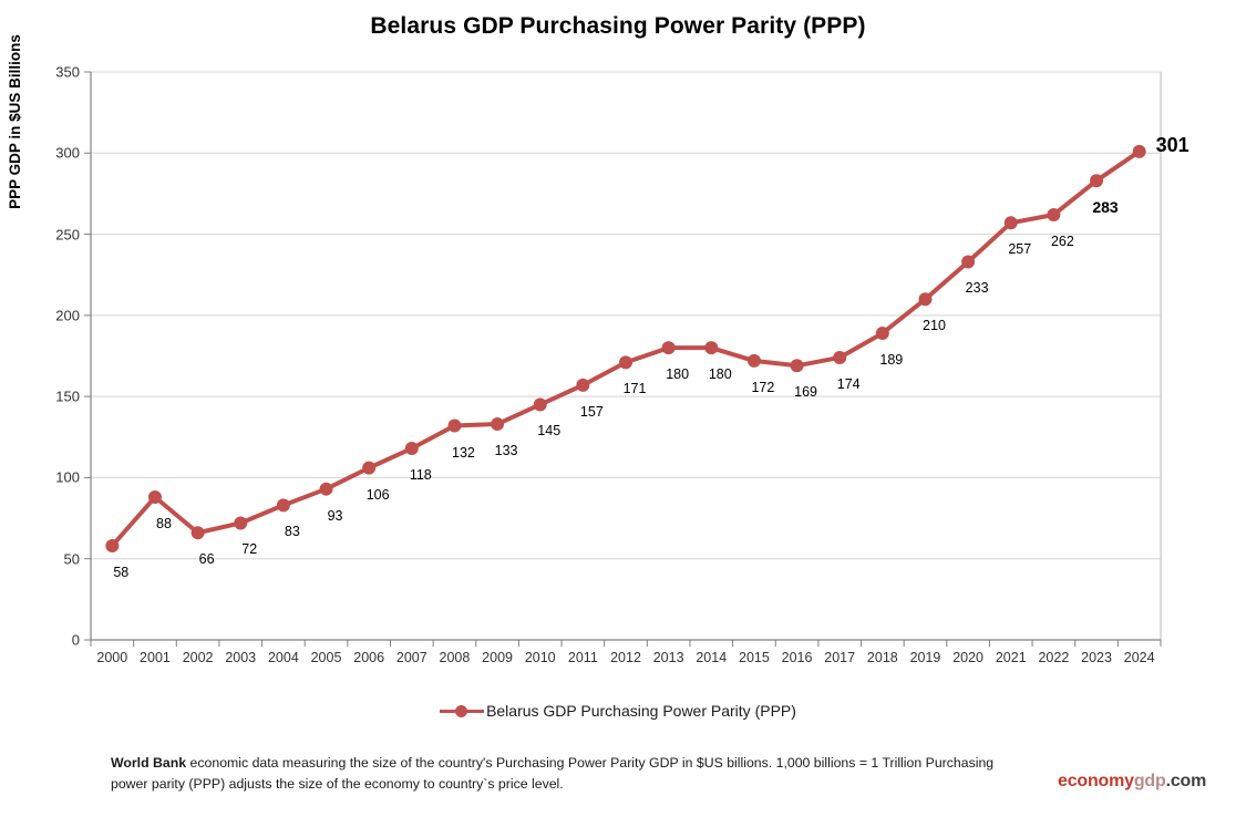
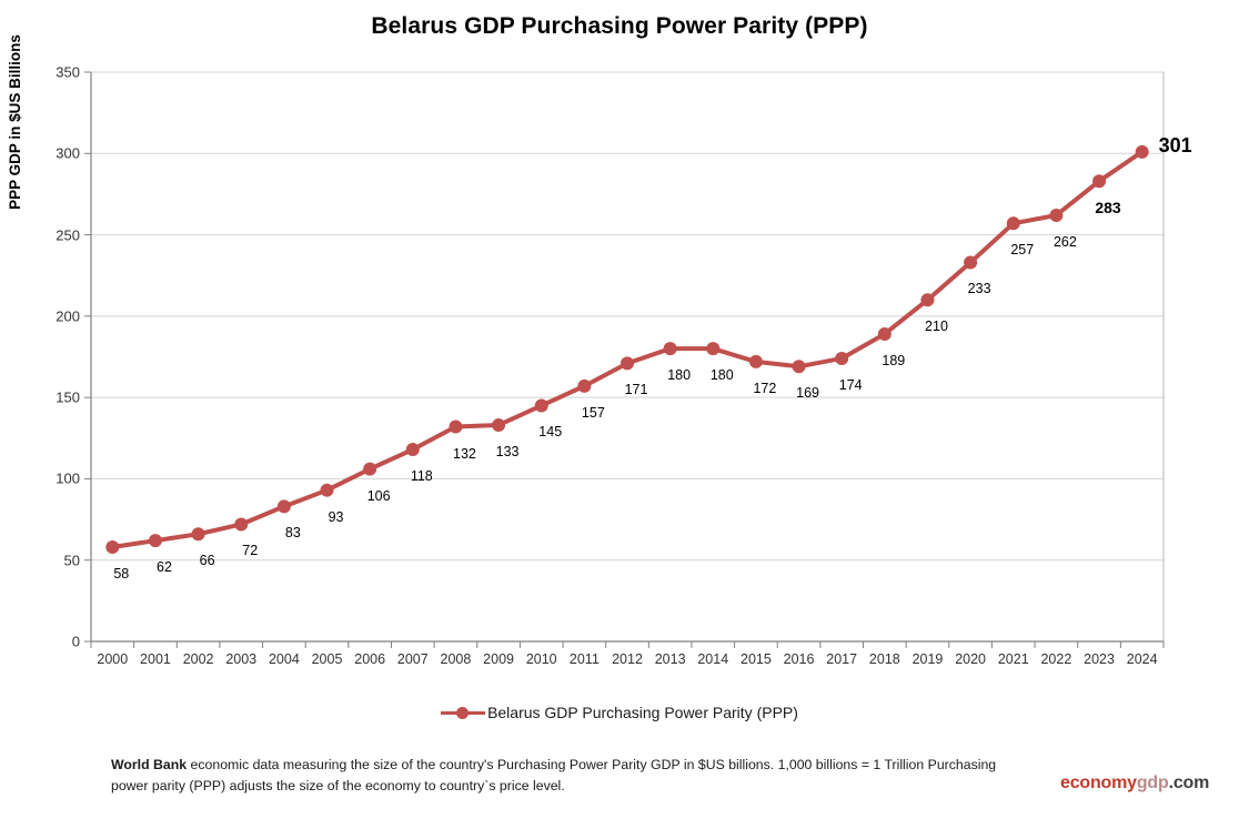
2001: 88 -> 62
